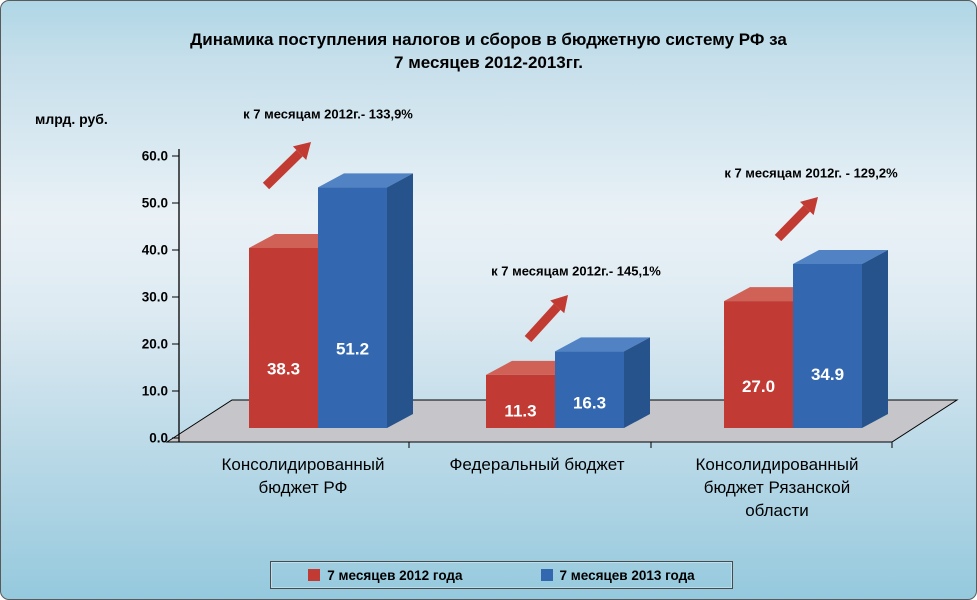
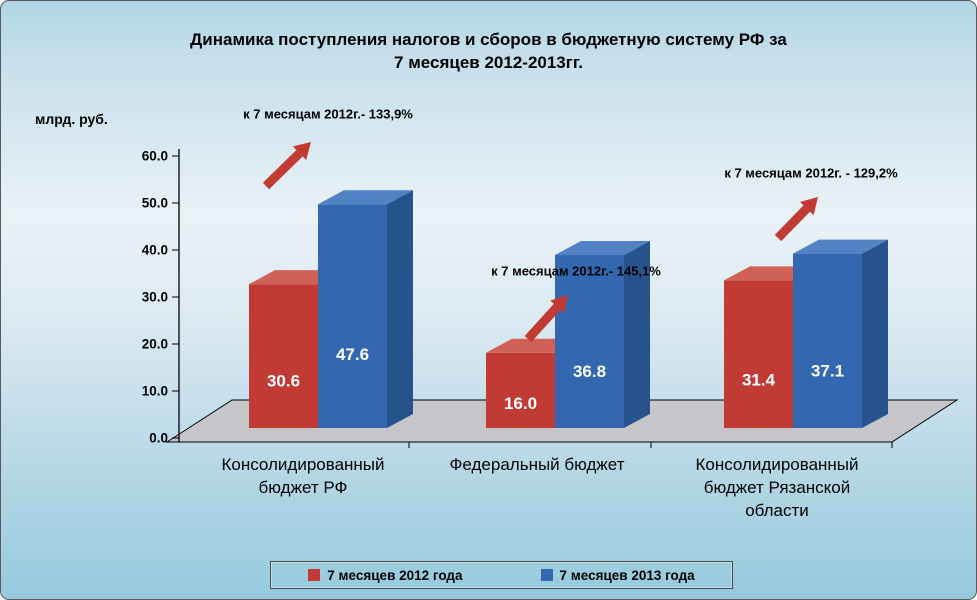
7 месяцев 2012 года/Консолидированный бюджет РФ: 38.3 -> 30.6
7 месяцев 2013 года/Консолидированный бюджет РФ: 51.2 -> 47.6
7 месяцев 2012 года/Федеральный бюджет: 11.3 -> 16.0
7 месяцев 2013 года/Федеральный бюджет: 16.3 -> 36.8
7 месяцев 2012 года/Консолидированный бюджет Рязанской области: 27.0 -> 31.4
7 месяцев 2013 года/Консолидированный бюджет Рязанской области: 34.9 -> 37.1
